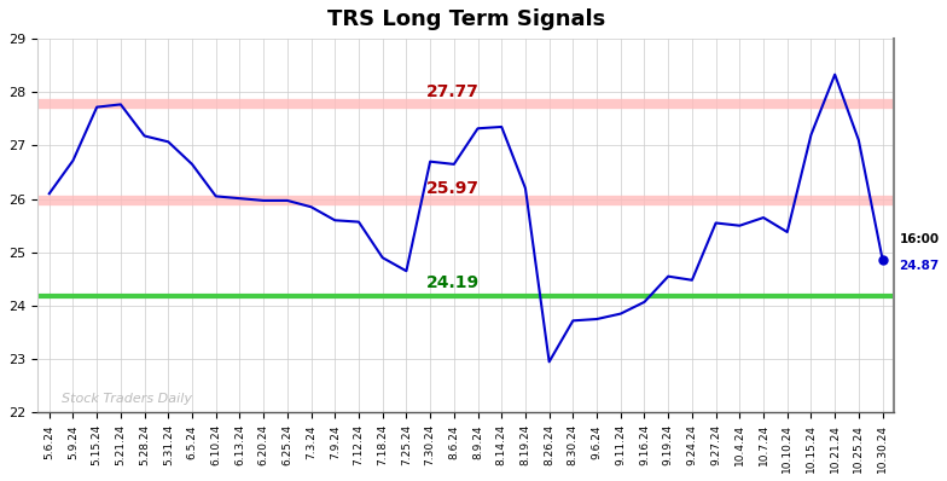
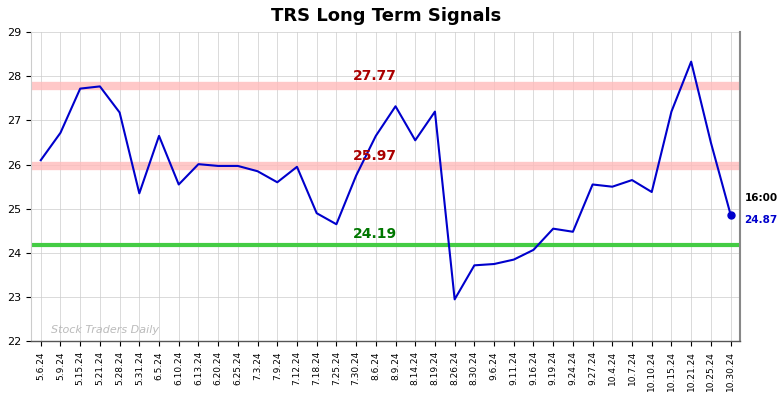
5.31.24: 27.07 -> 25.35
6.10.24: 26.05 -> 25.55
7.12.24: 25.57 -> 25.95
7.30.24: 26.70 -> 25.75
8.14.24: 27.35 -> 26.55
8.19.24: 26.20 -> 27.20
10.25.24: 27.10 -> 26.50
